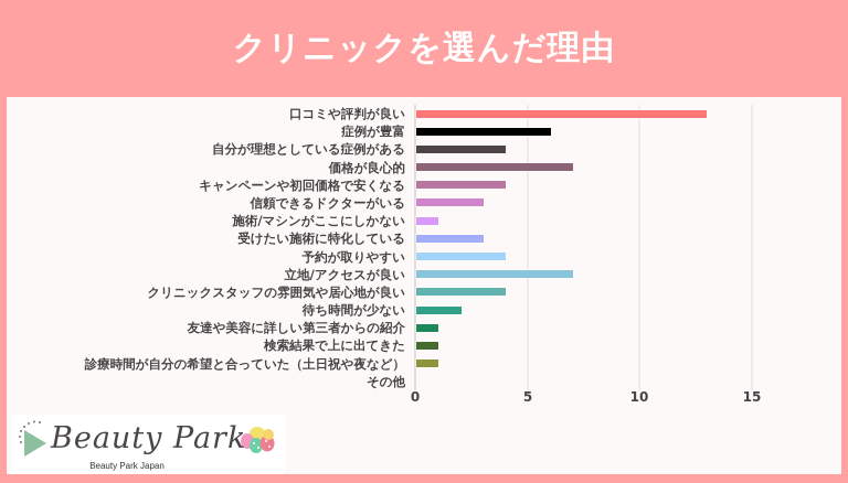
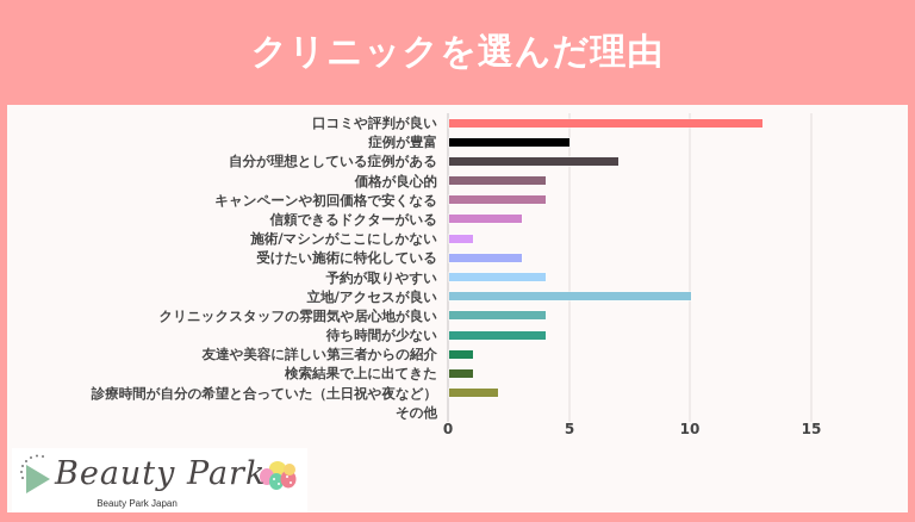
症例が豊富: 6 -> 5
自分が理想としている症例がある: 4 -> 7
価格が良心的: 7 -> 4
立地/アクセスが良い: 7 -> 10
待ち時間が少ない: 2 -> 4
診療時間が自分の希望と合っていた（土日祝や夜など）: 1 -> 2
